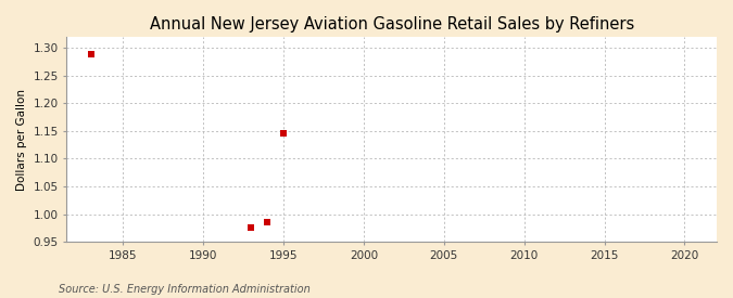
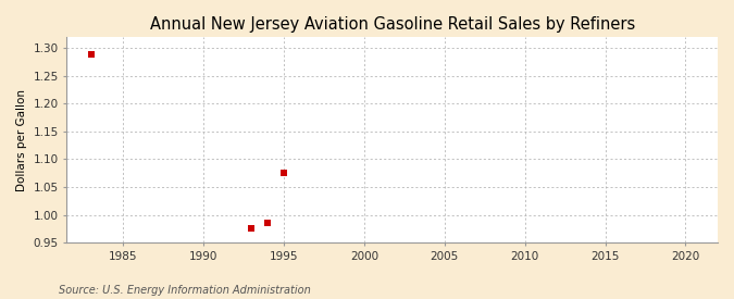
1995: 1.146 -> 1.075
